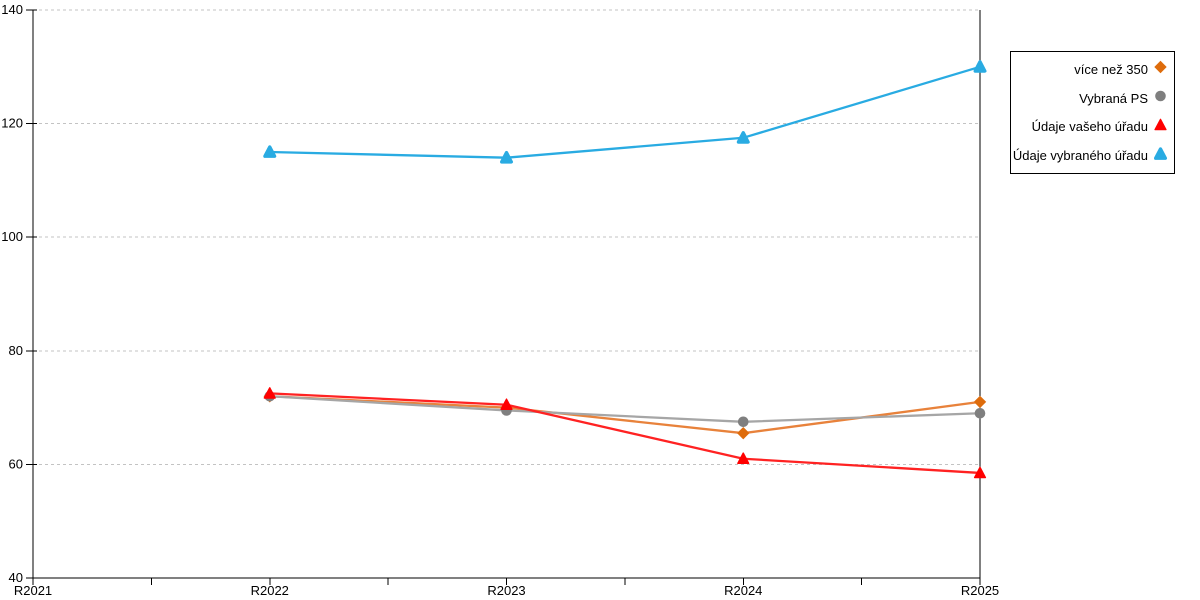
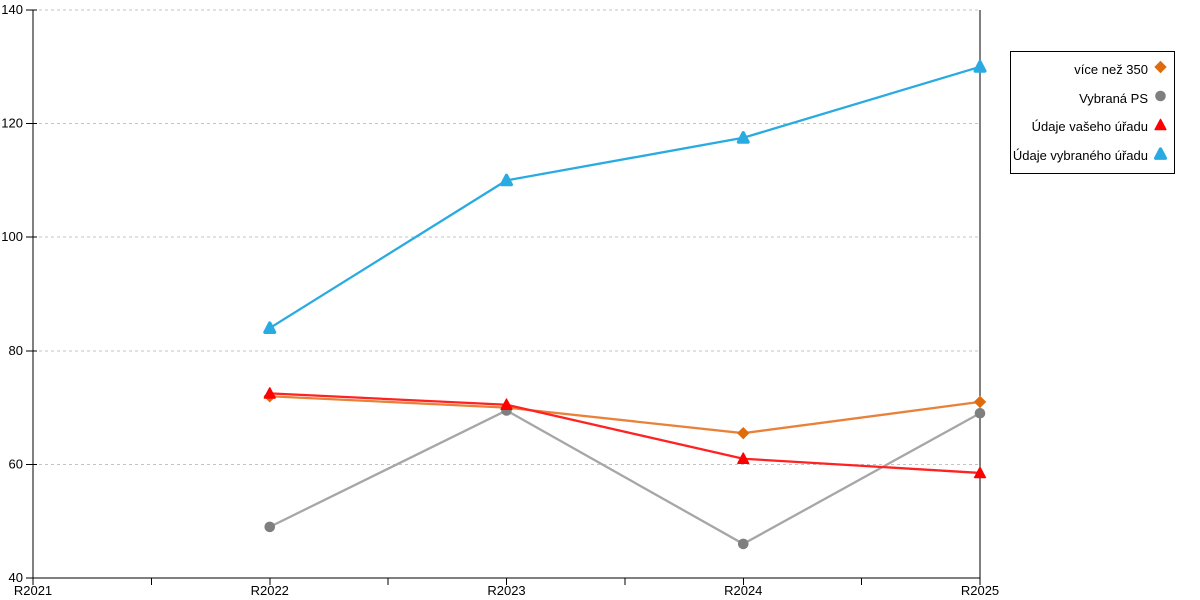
Vybraná PS/R2022: 72 -> 49
Údaje vybraného úřadu/R2022: 115 -> 84
Údaje vybraného úřadu/R2023: 114 -> 110
Vybraná PS/R2024: 68 -> 46
